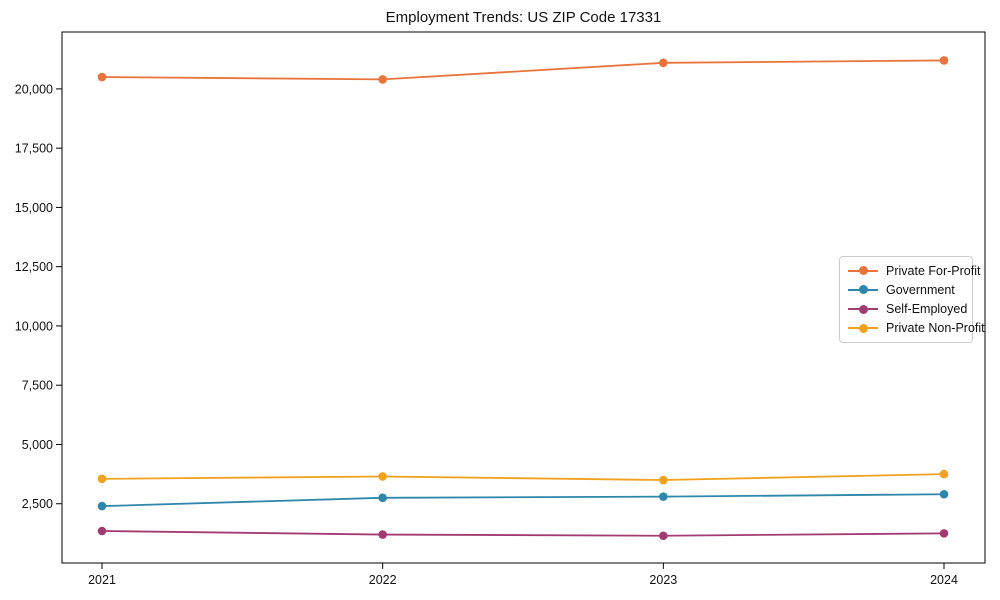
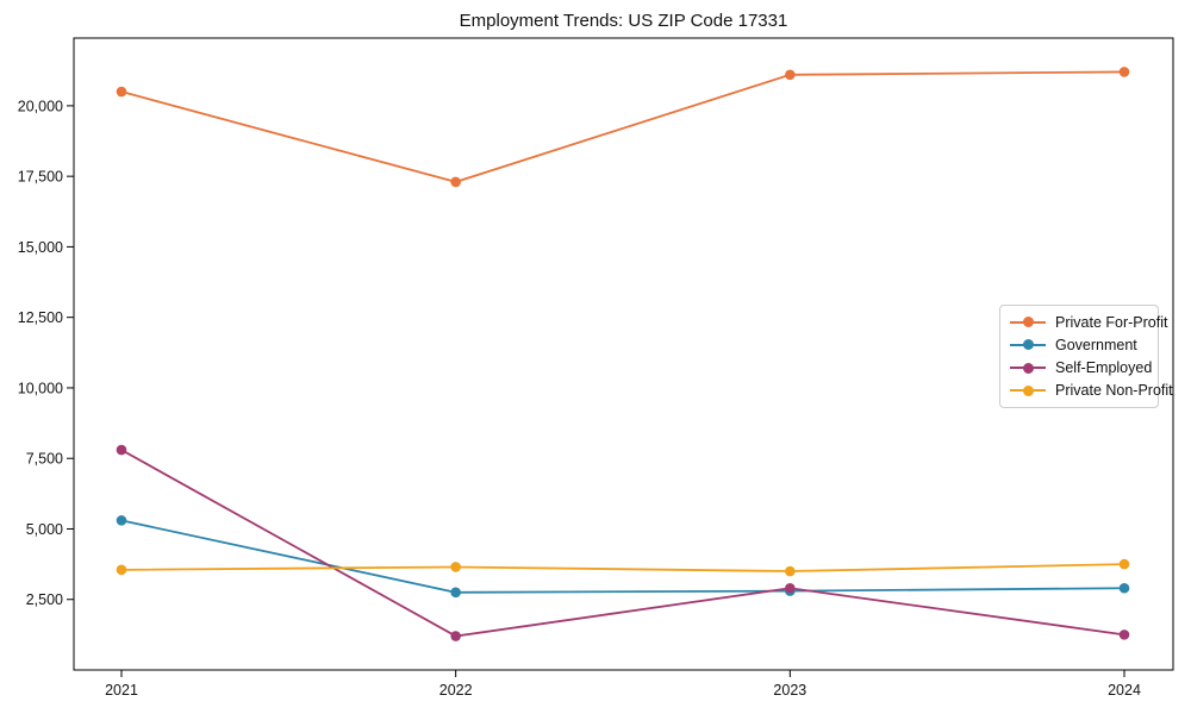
Government/2021: 2400 -> 5300
Self-Employed/2021: 1400 -> 7800
Private For-Profit/2022: 20400 -> 17300
Self-Employed/2023: 1200 -> 2900
